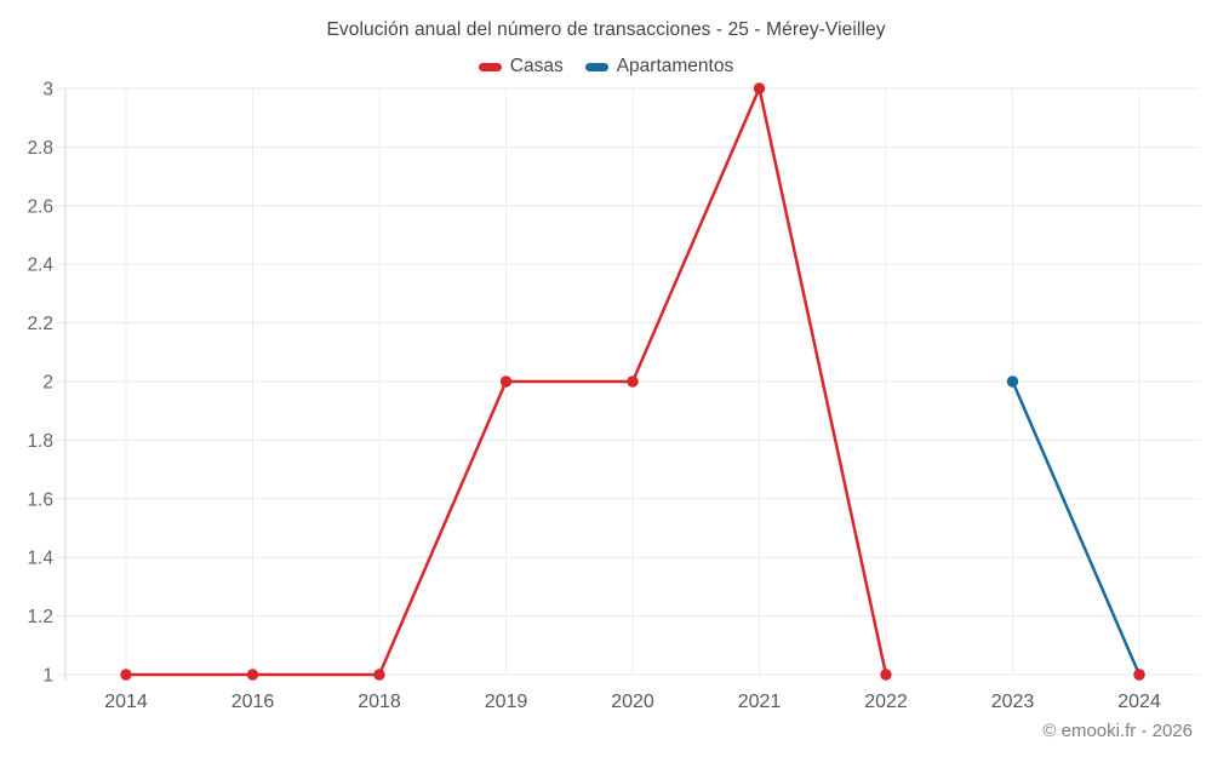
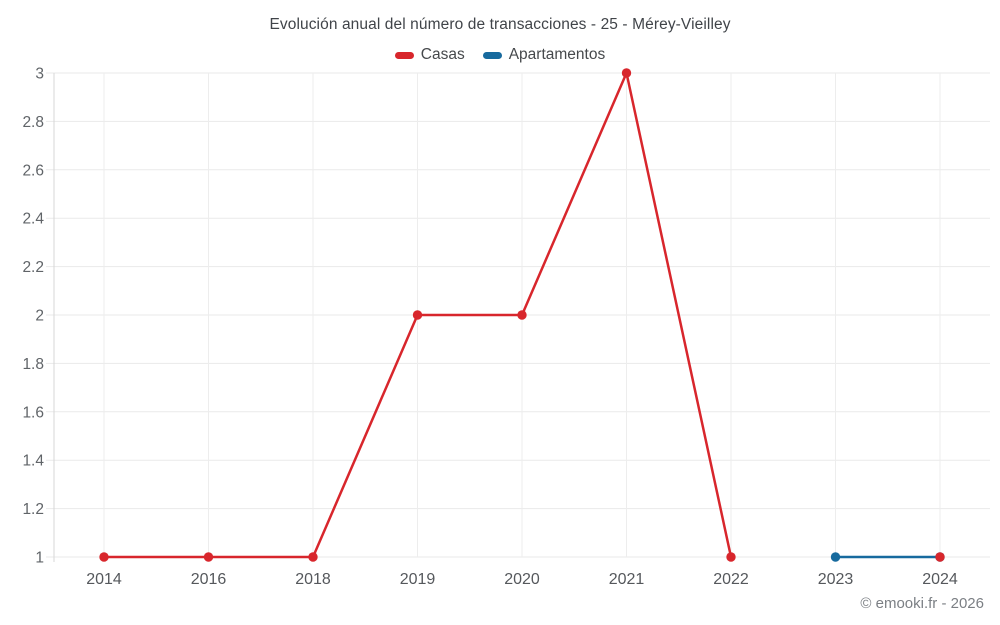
Apartamentos/2023: 2 -> 1
